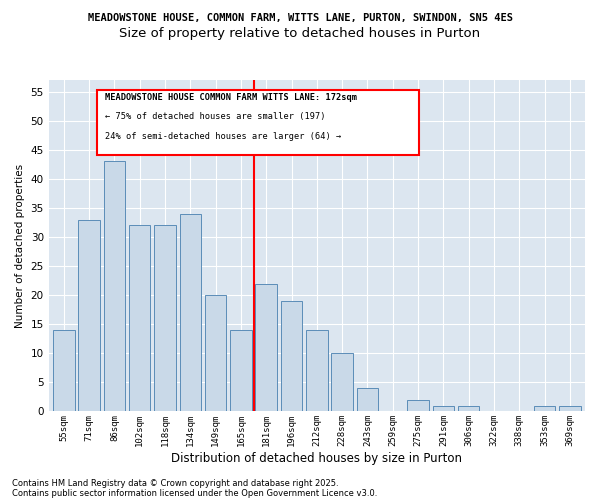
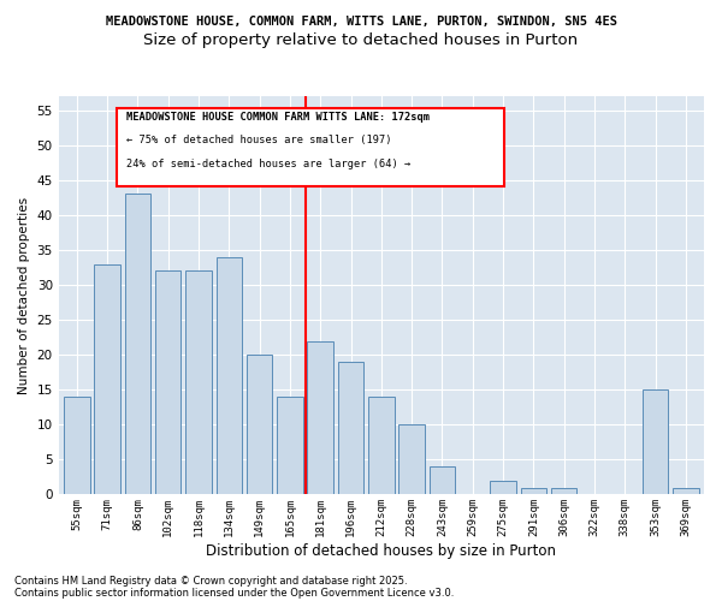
353sqm: 1 -> 15
